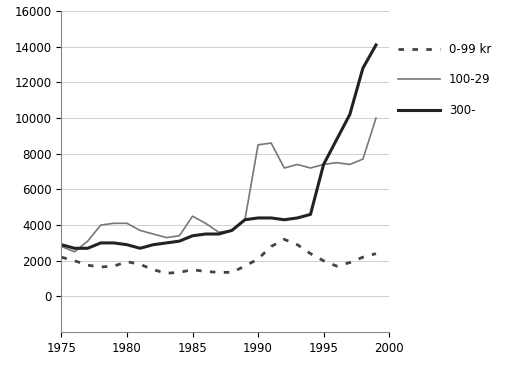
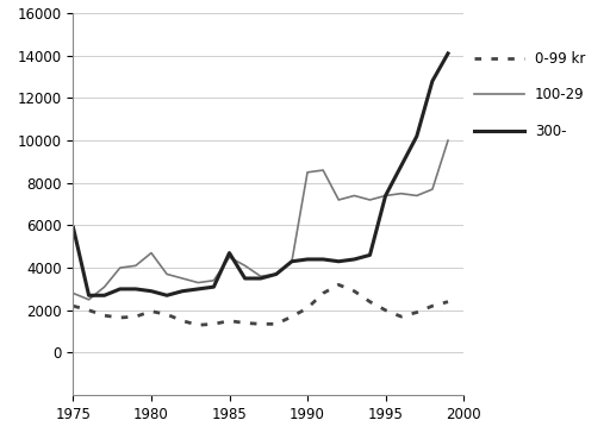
300-/1975: 2900 -> 5900
100-29/1980: 4100 -> 4700
300-/1985: 3400 -> 4700
